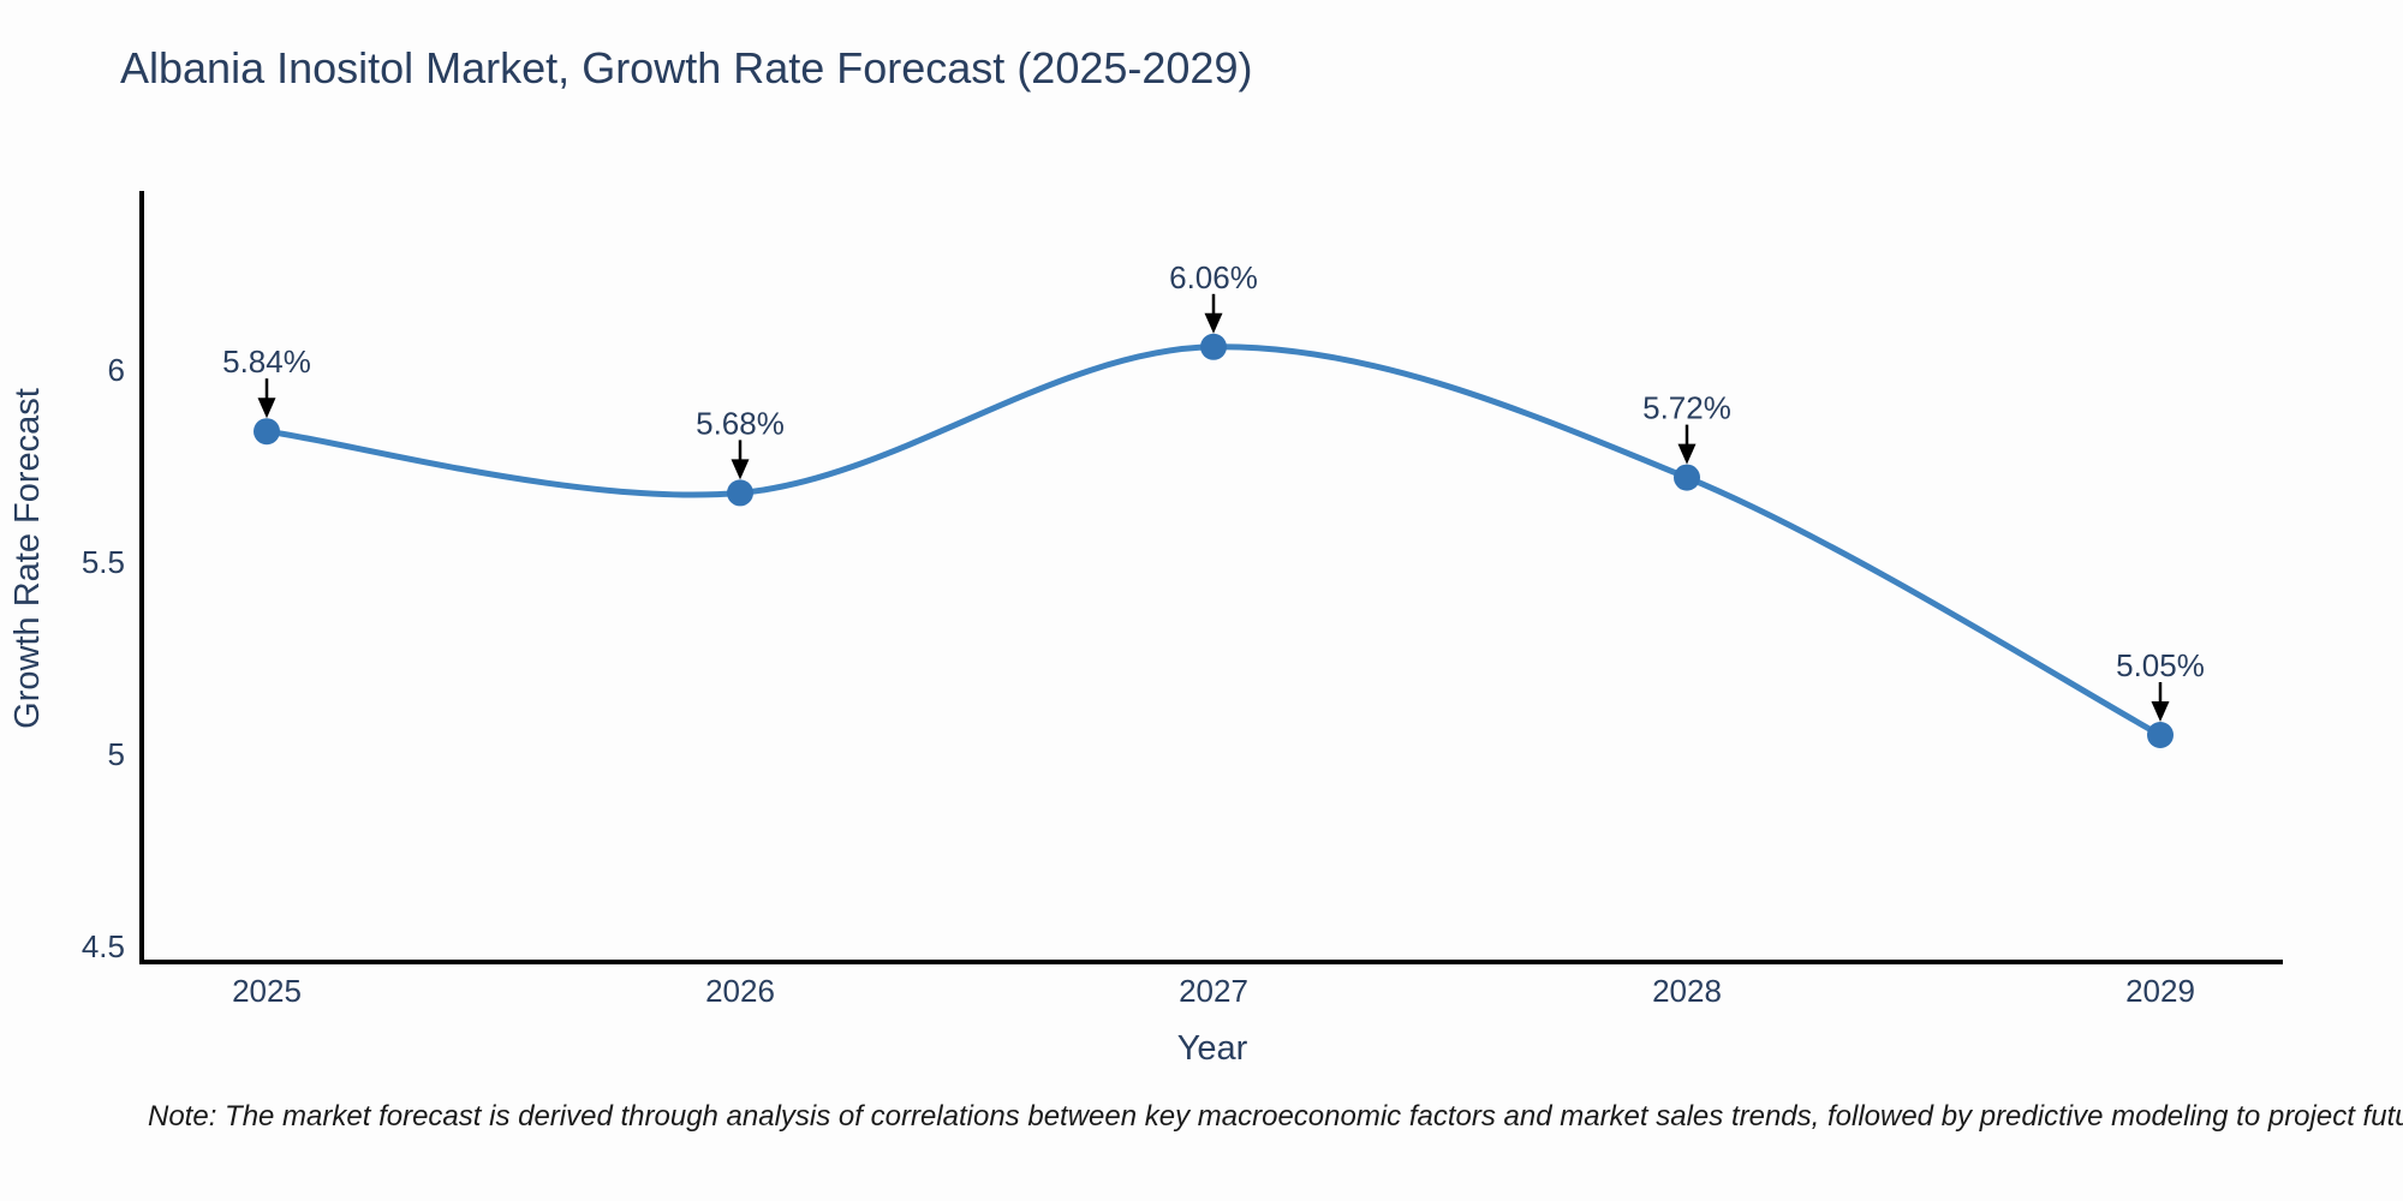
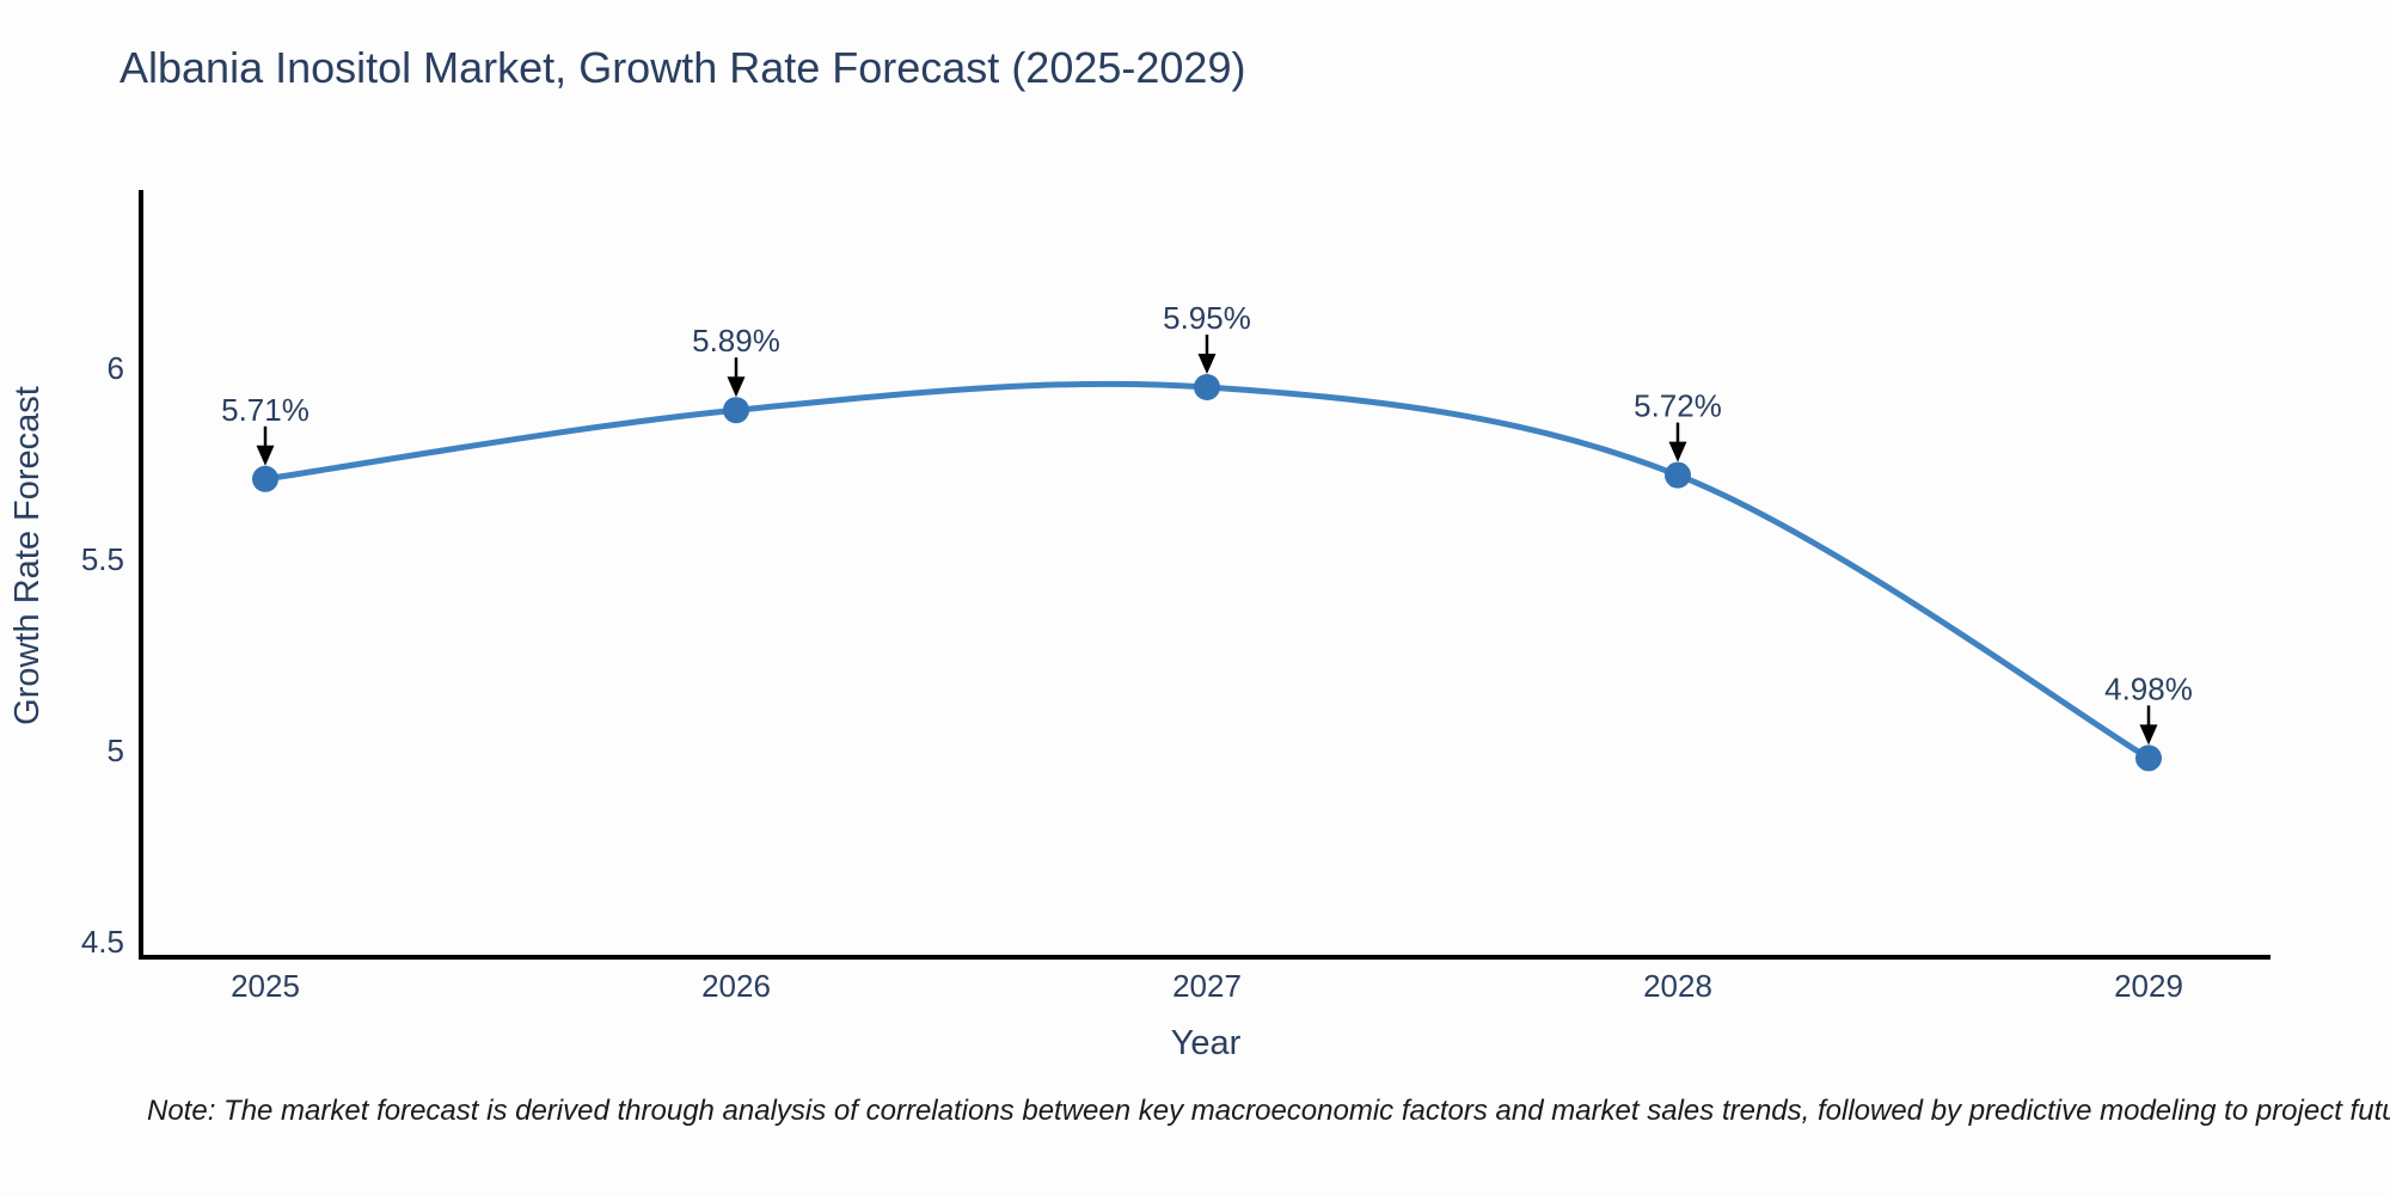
2025: 5.84% -> 5.71%
2026: 5.68% -> 5.89%
2027: 6.06% -> 5.95%
2029: 5.05% -> 4.98%
